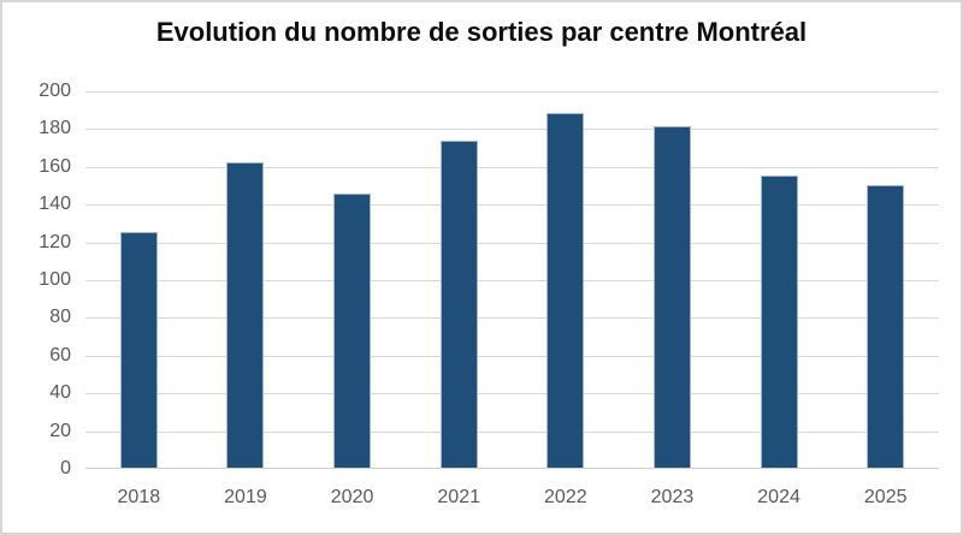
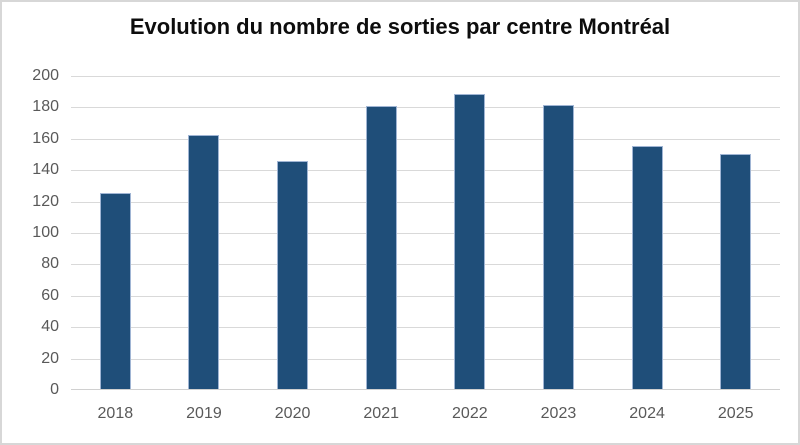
2021: 173 -> 180
